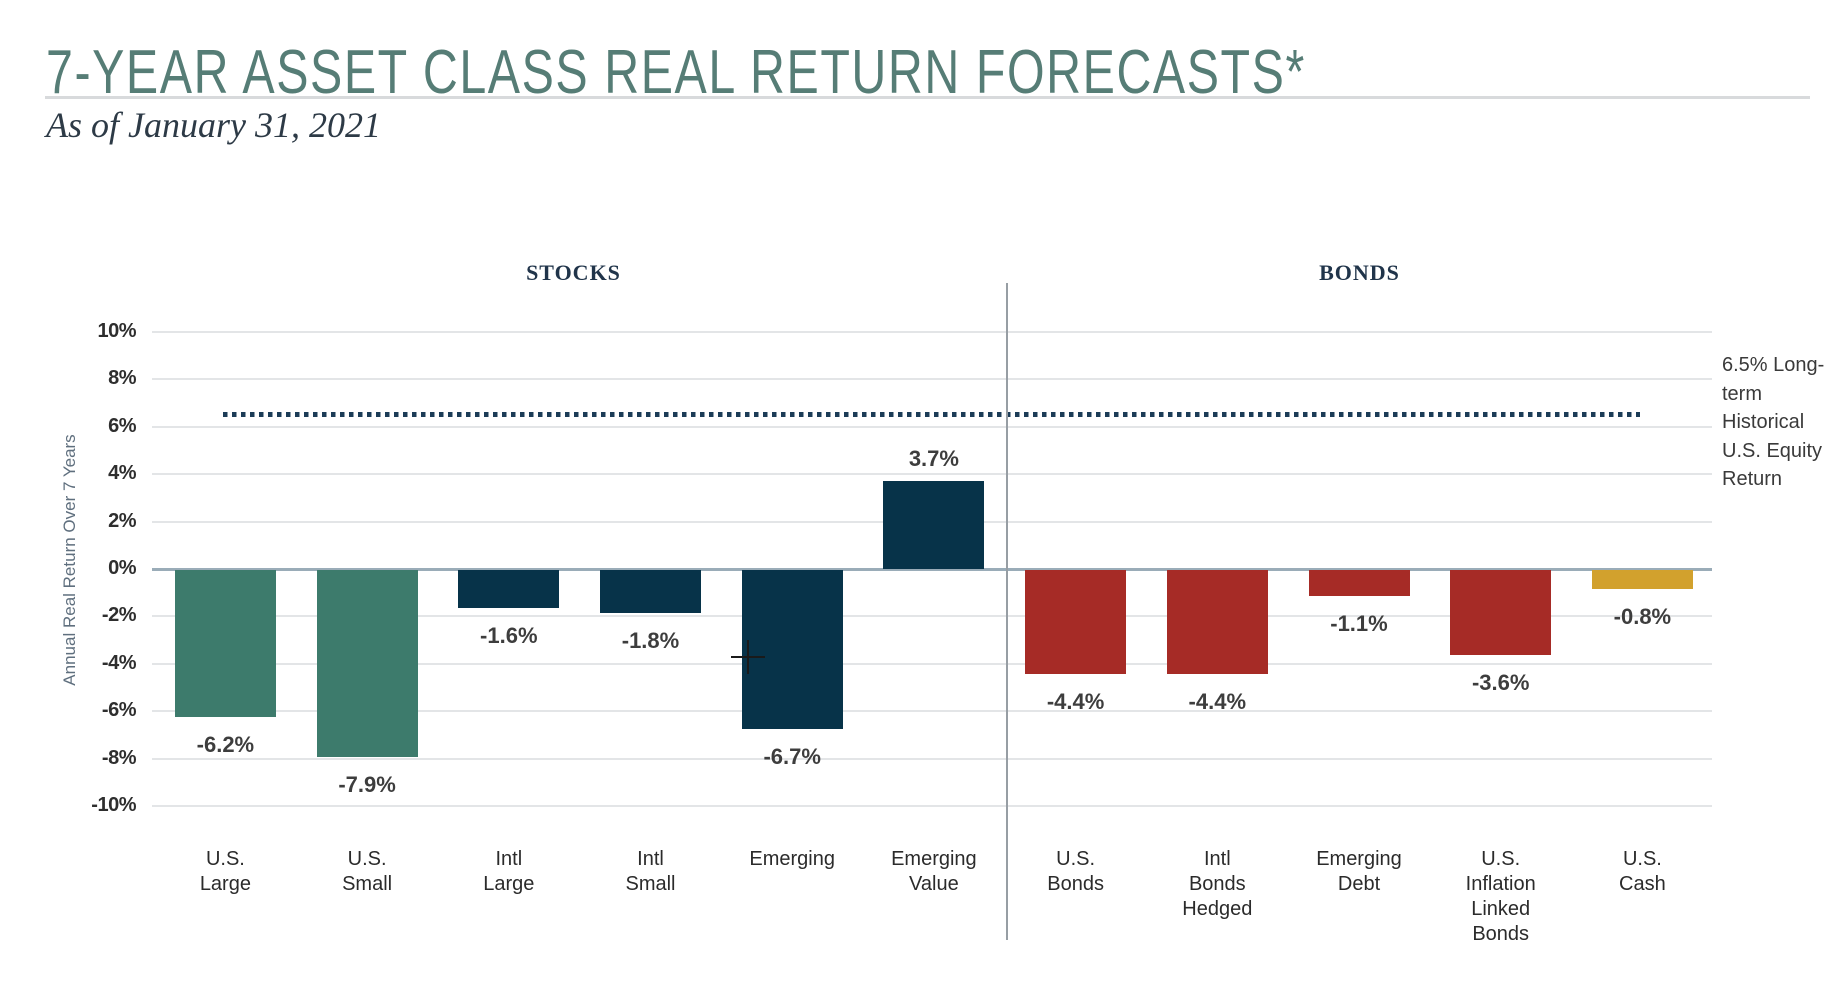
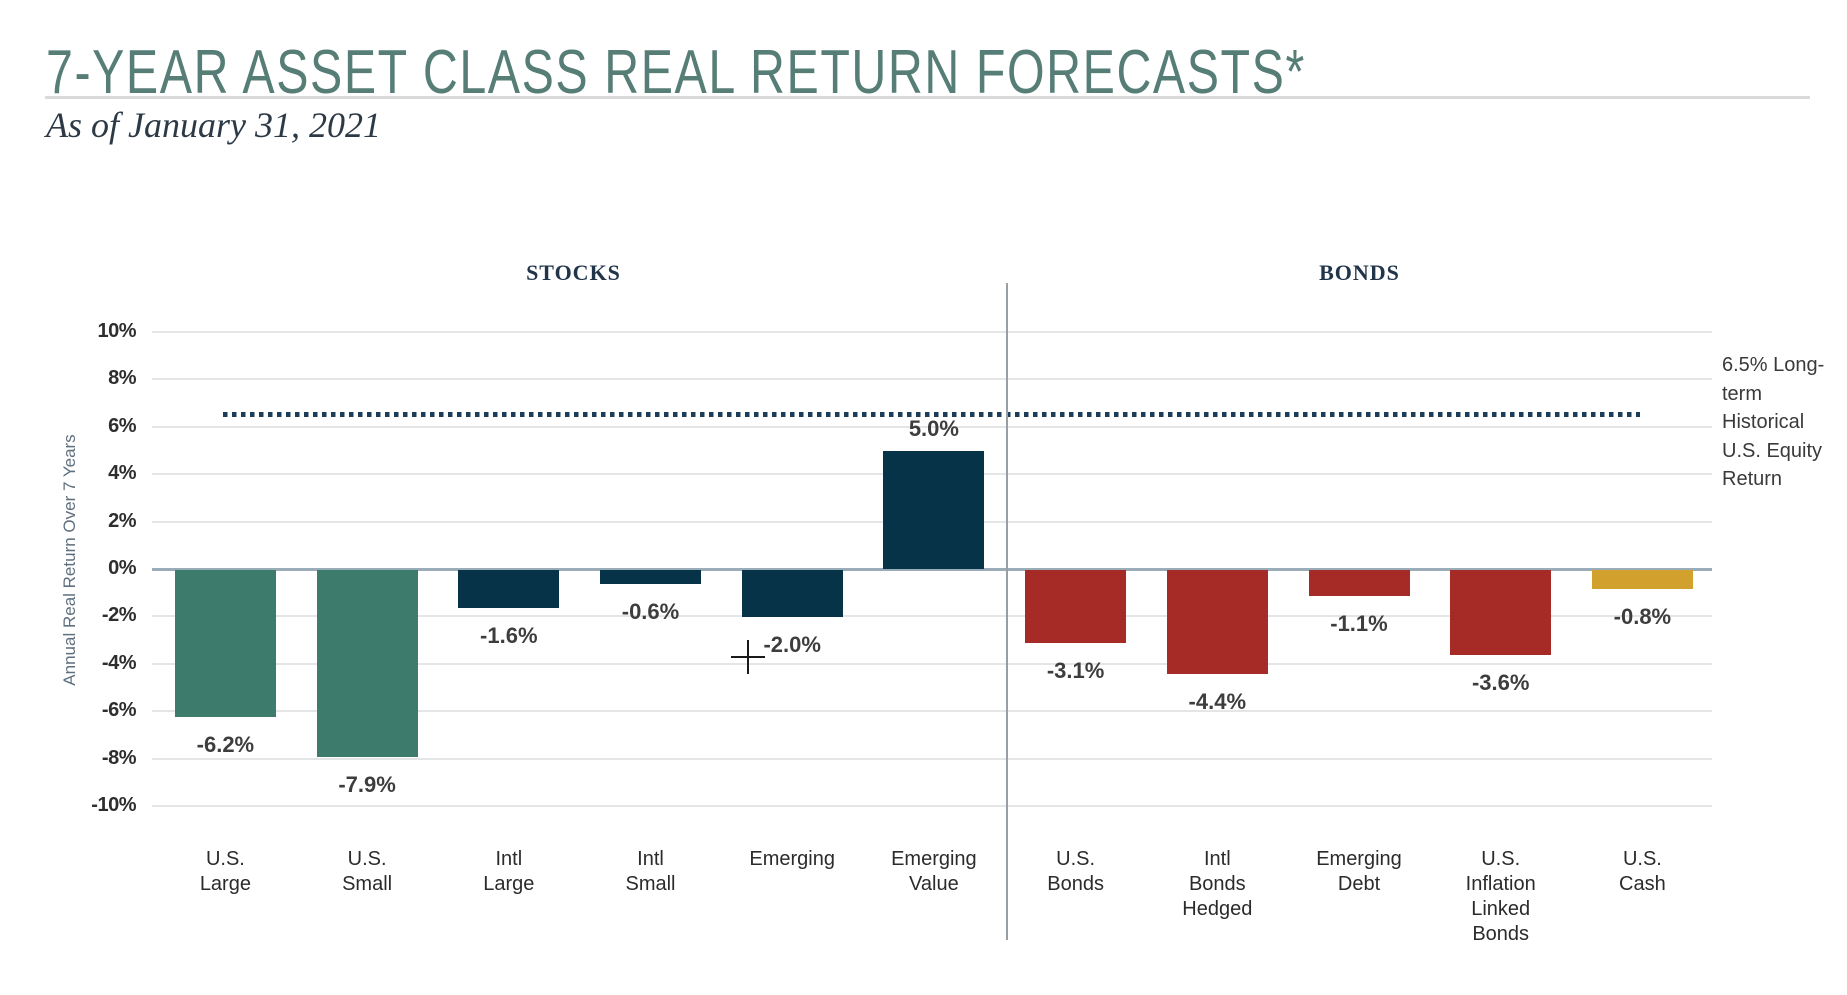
Intl Small: -1.8% -> -0.6%
Emerging: -6.7% -> -2.0%
Emerging Value: 3.7% -> 5.0%
U.S. Bonds: -4.4% -> -3.1%
